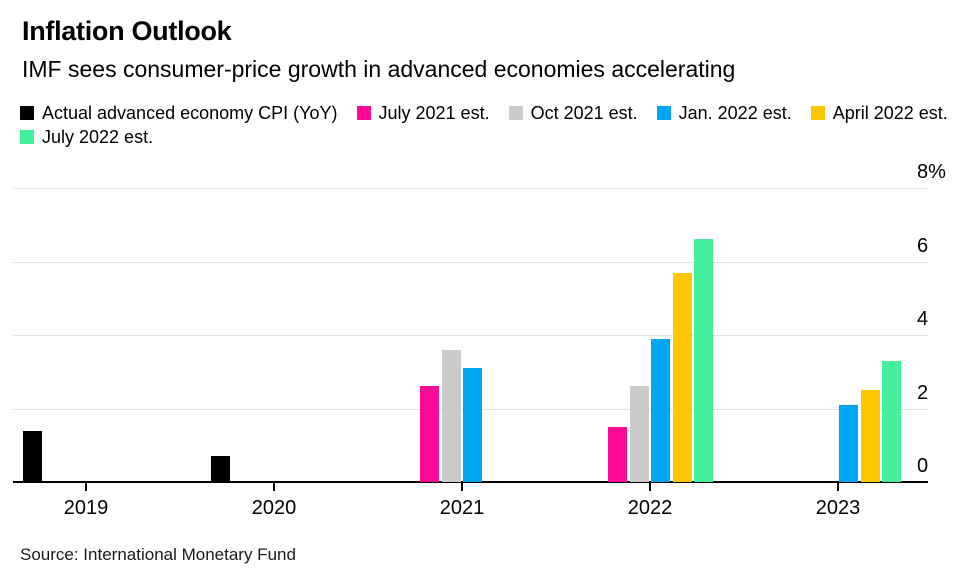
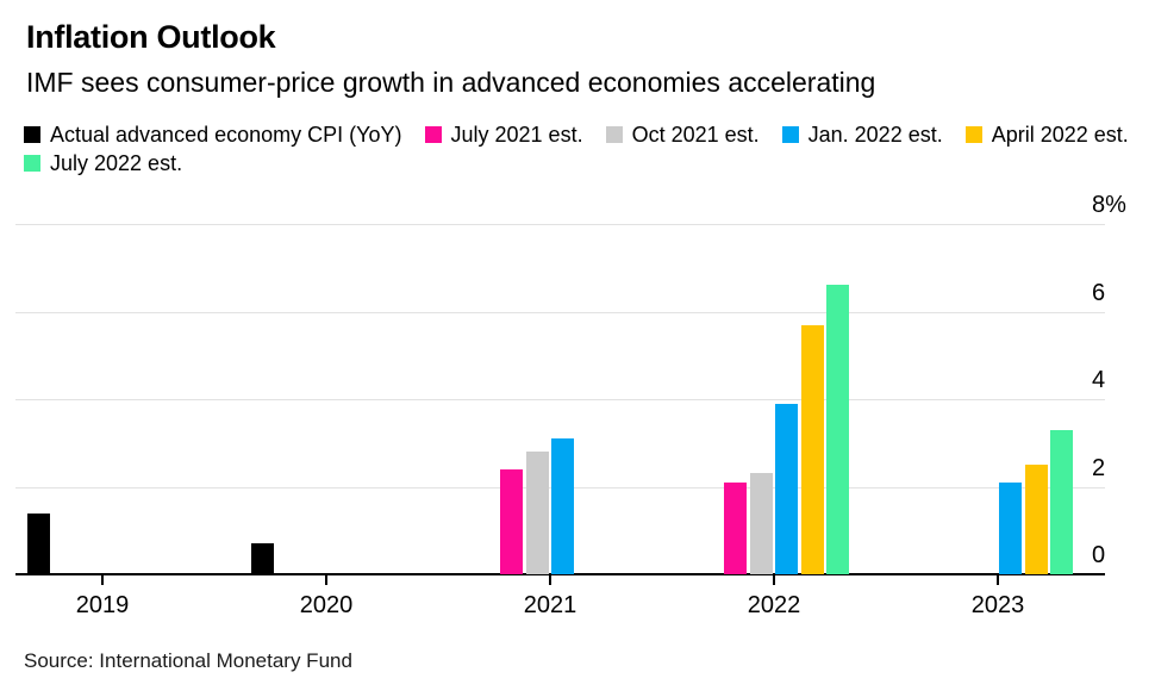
July 2021 est./2021: 2.6% -> 2.4%
Oct 2021 est./2021: 3.6% -> 2.8%
July 2021 est./2022: 1.5% -> 2.1%
Oct 2021 est./2022: 2.6% -> 2.3%
